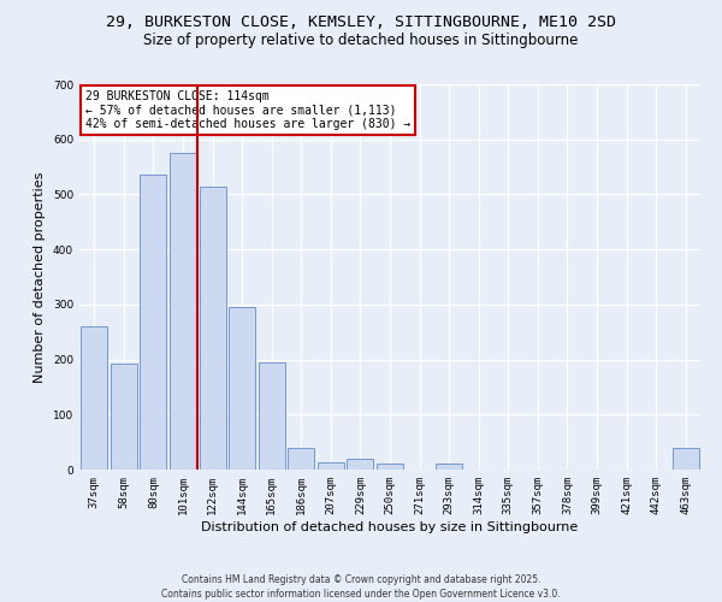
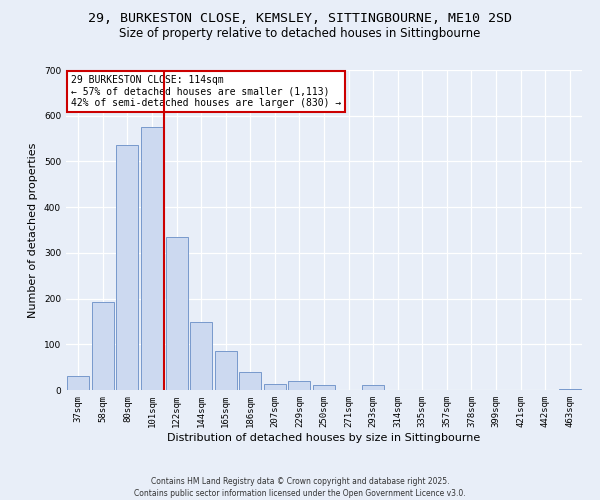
37sqm: 260 -> 30
122sqm: 515 -> 335
144sqm: 295 -> 148
165sqm: 195 -> 85
463sqm: 40 -> 2
